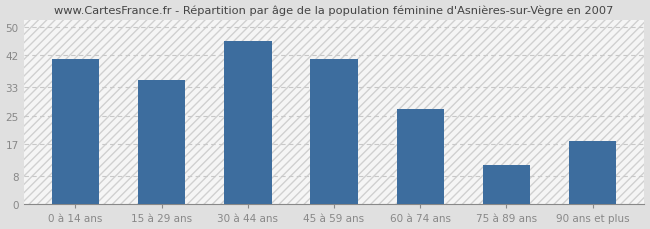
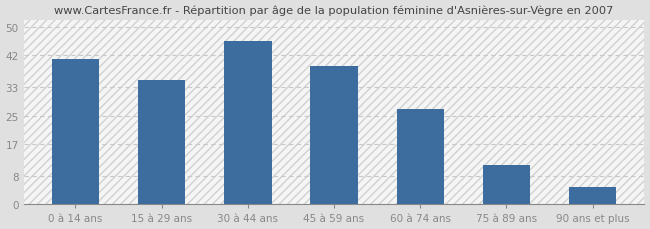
45 à 59 ans: 41 -> 39
90 ans et plus: 18 -> 5
